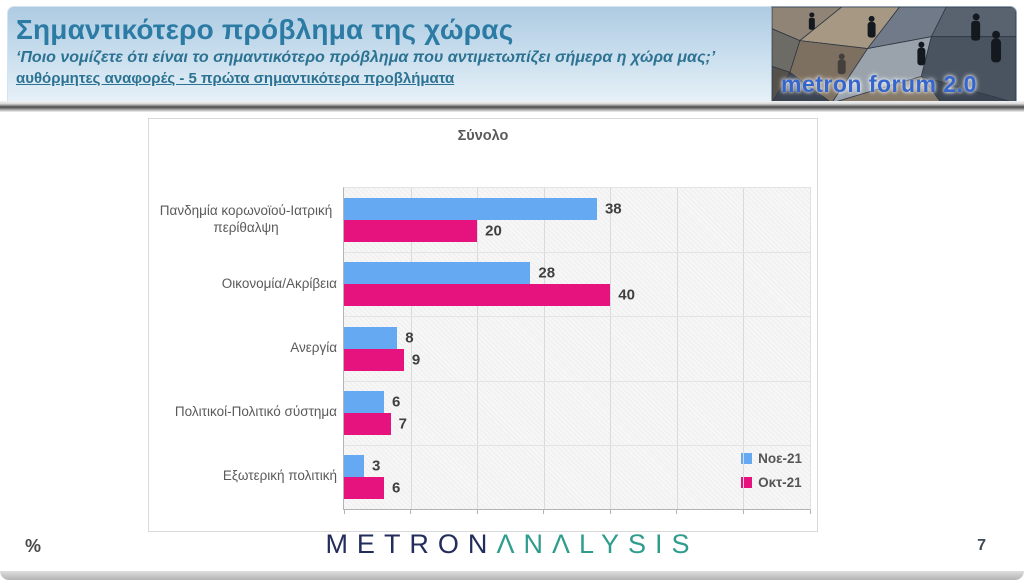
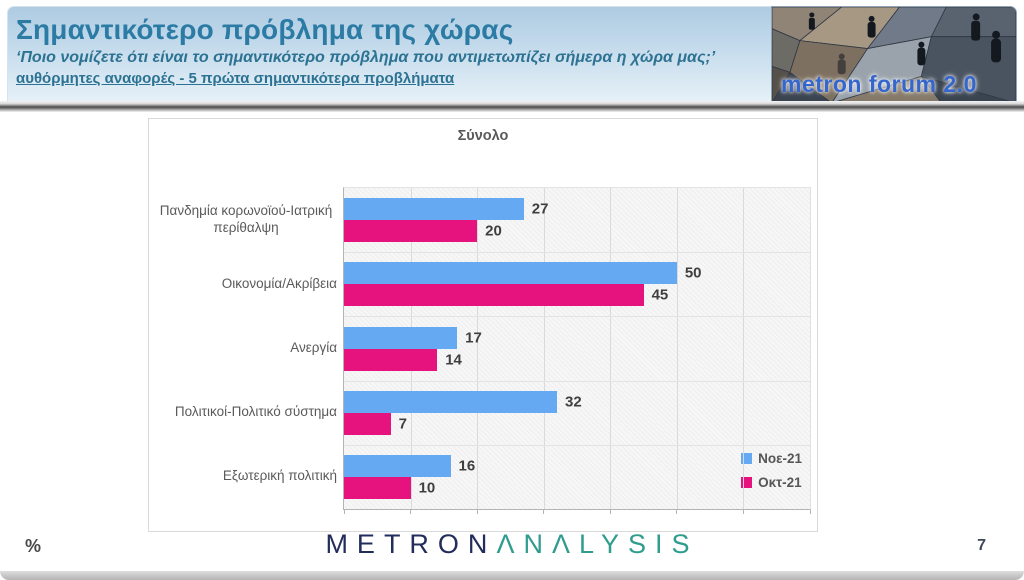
Νοε-21/Πανδημία κορωνοϊού-Ιατρική περίθαλψη: 38 -> 27
Νοε-21/Οικονομία/Ακρίβεια: 28 -> 50
Οκτ-21/Οικονομία/Ακρίβεια: 40 -> 45
Νοε-21/Ανεργία: 8 -> 17
Οκτ-21/Ανεργία: 9 -> 14
Νοε-21/Πολιτικοί-Πολιτικό σύστημα: 6 -> 32
Νοε-21/Εξωτερική πολιτική: 3 -> 16
Οκτ-21/Εξωτερική πολιτική: 6 -> 10
